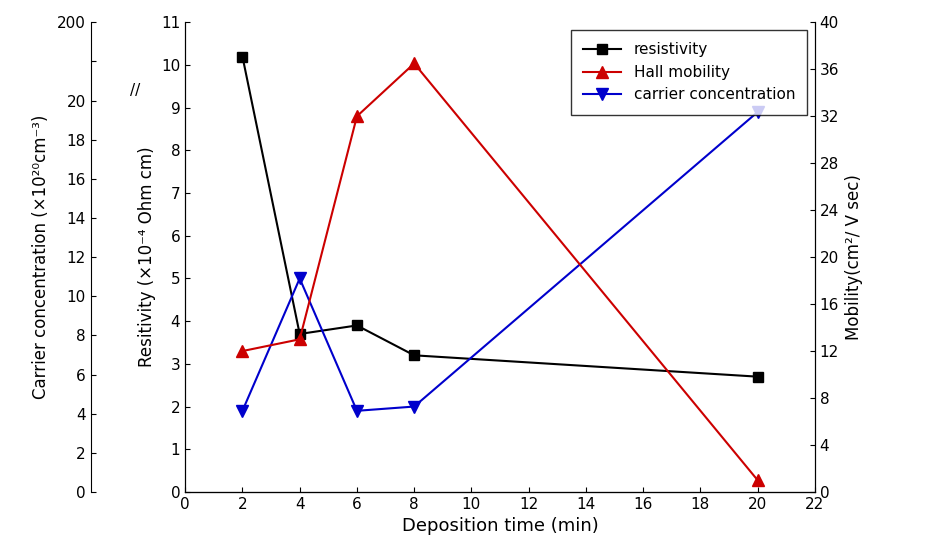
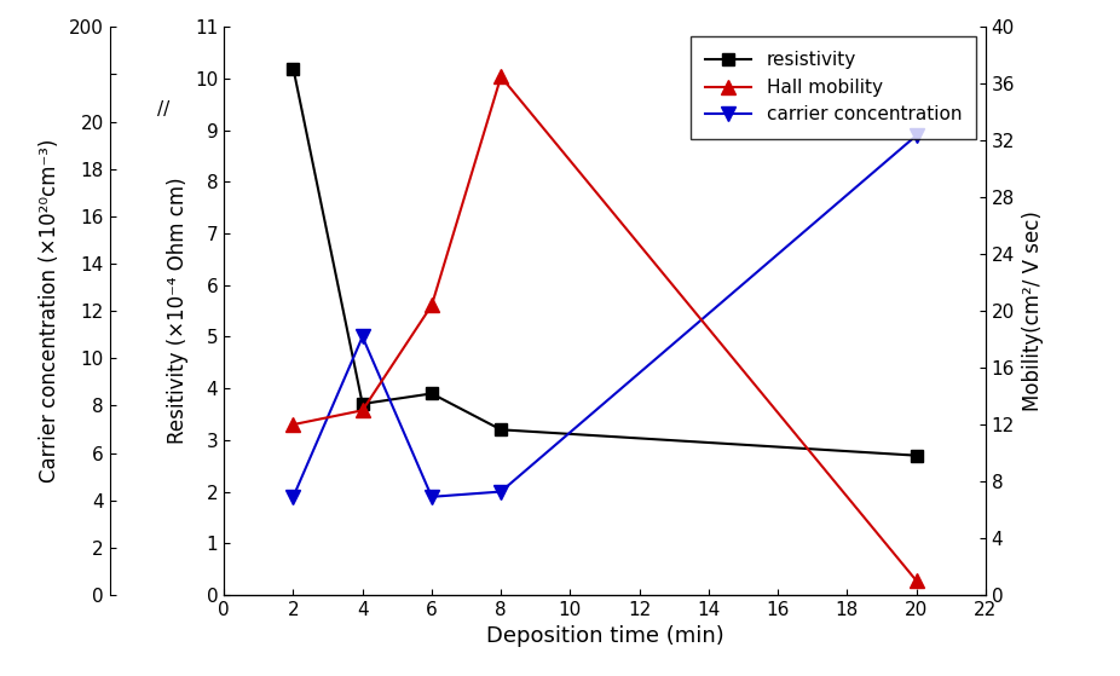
Hall mobility/6: 32.0 -> 20.4
